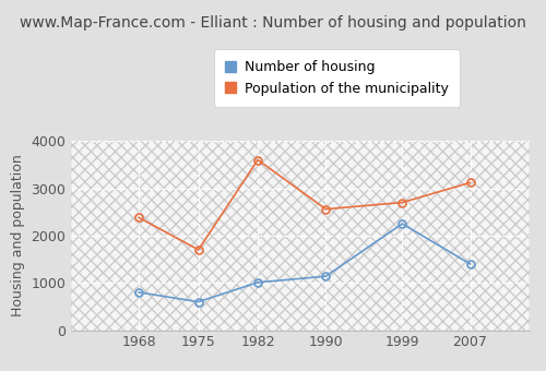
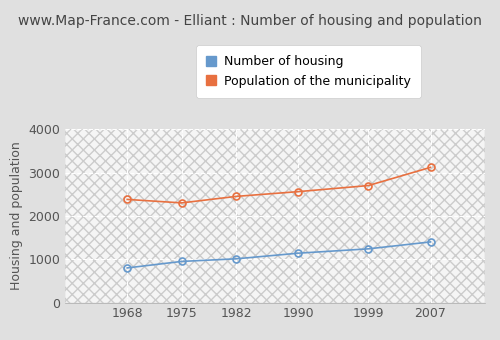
Number of housing/1975: 600 -> 950
Population of the municipality/1975: 1700 -> 2300
Population of the municipality/1982: 3600 -> 2450
Number of housing/1999: 2250 -> 1240
